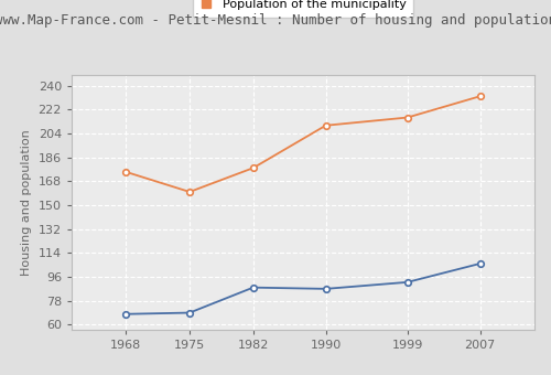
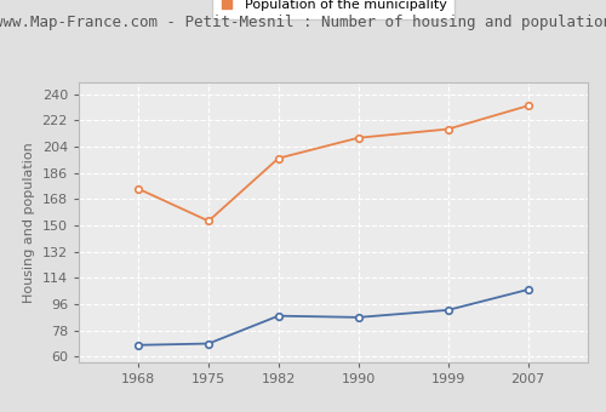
Population of the municipality/1975: 160 -> 153
Population of the municipality/1982: 178 -> 196
